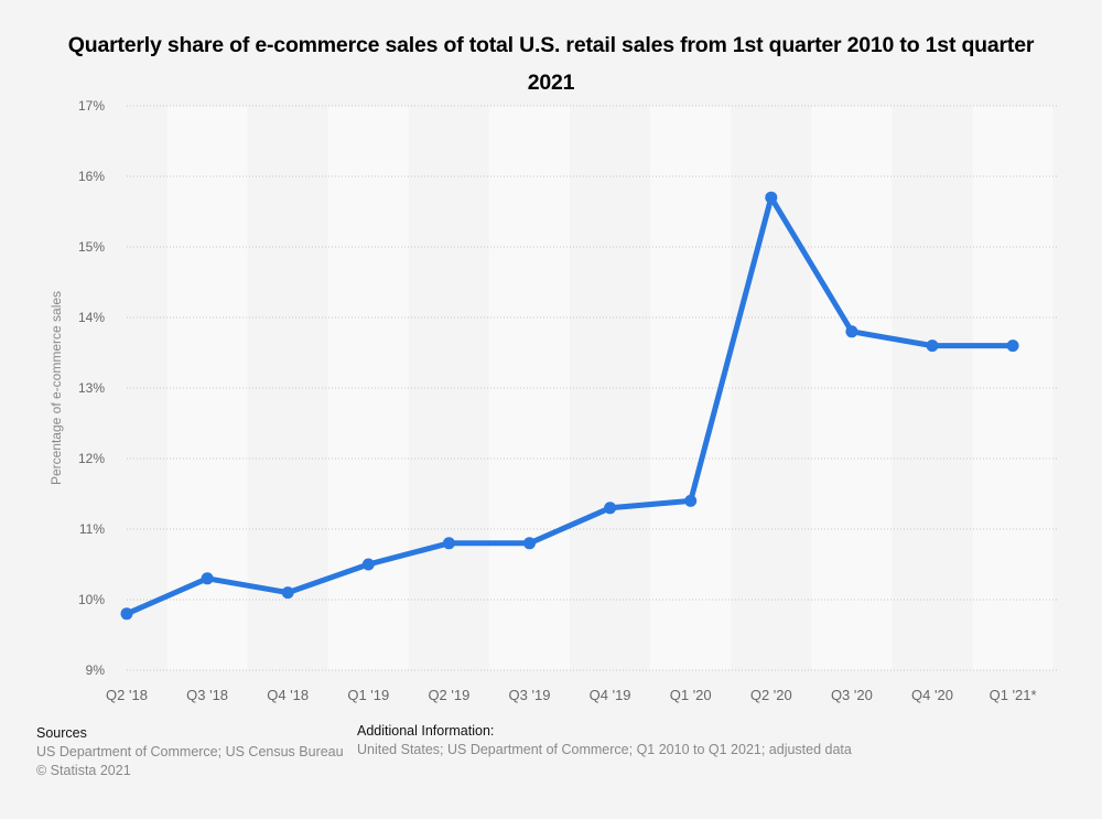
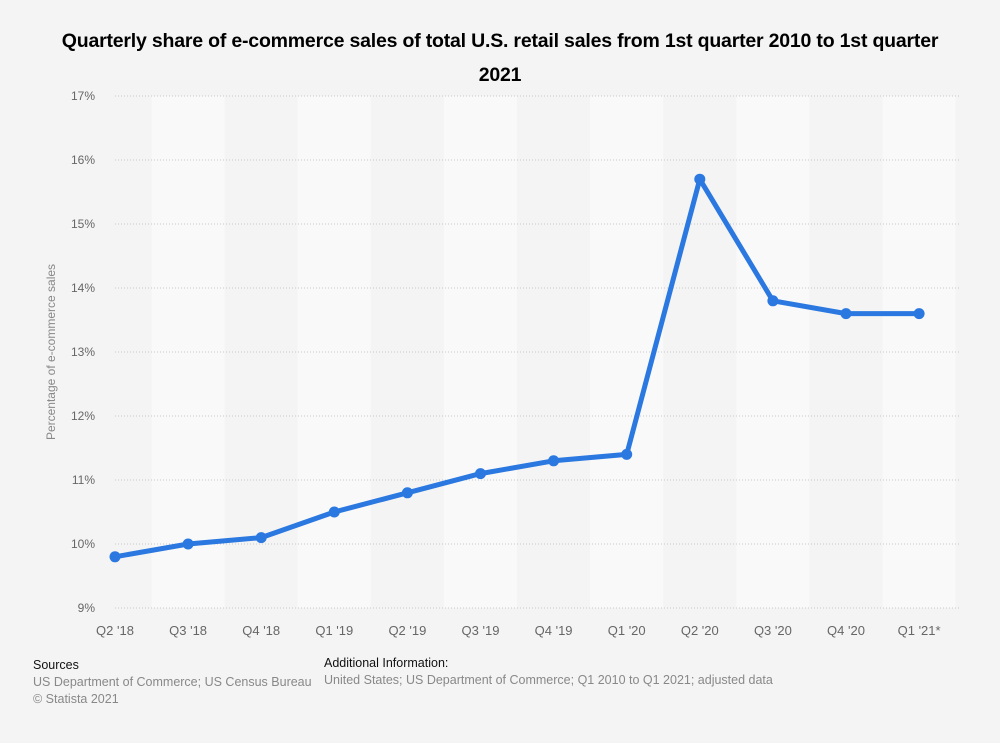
Q3 '18: 10.3% -> 10.0%
Q3 '19: 10.8% -> 11.1%
